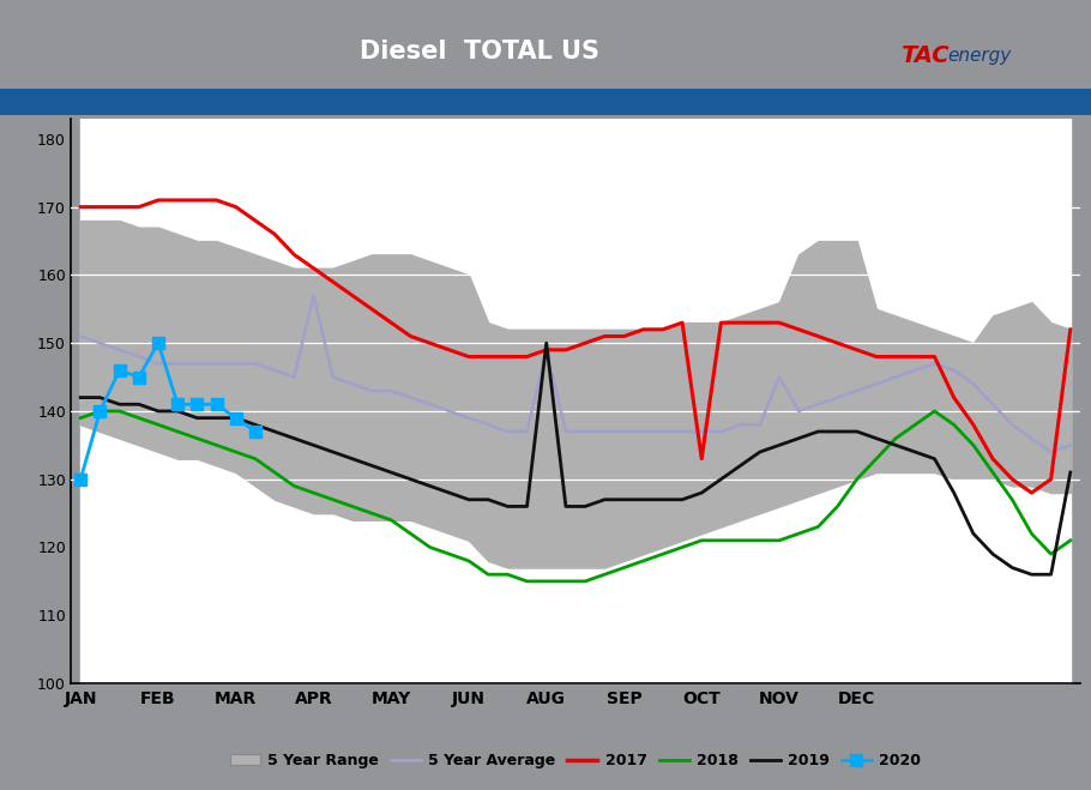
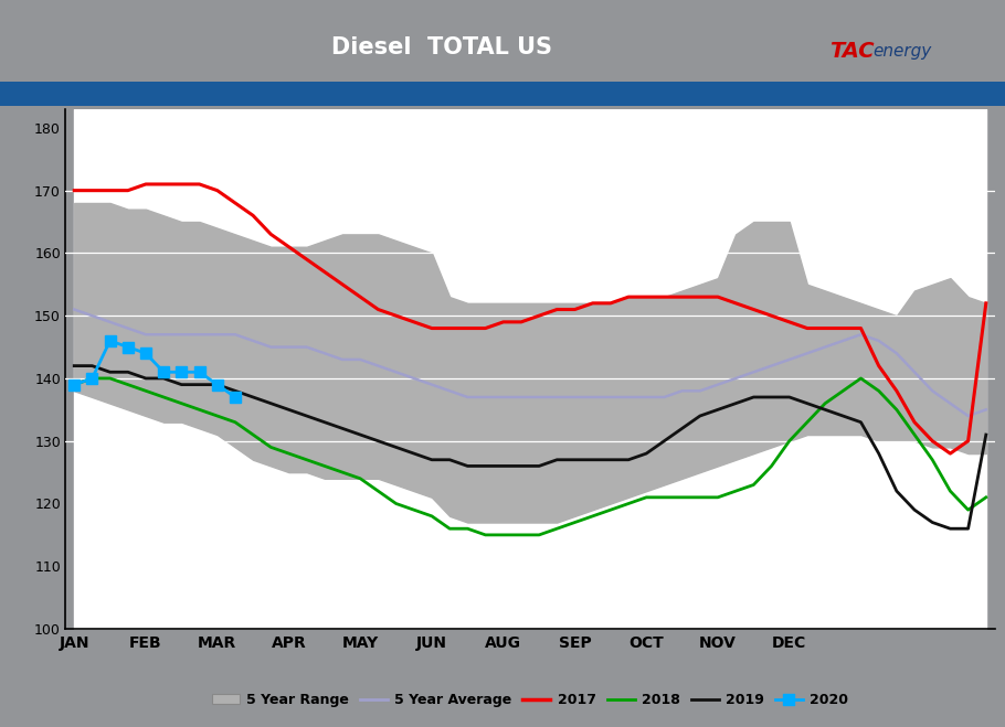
2020/JAN: 130 -> 139
2020/FEB: 150 -> 144
5 Year Average/APR: 157 -> 145
5 Year Average/AUG: 149 -> 137
2019/AUG: 150 -> 126
2017/OCT: 133 -> 153
5 Year Average/NOV: 145 -> 139
